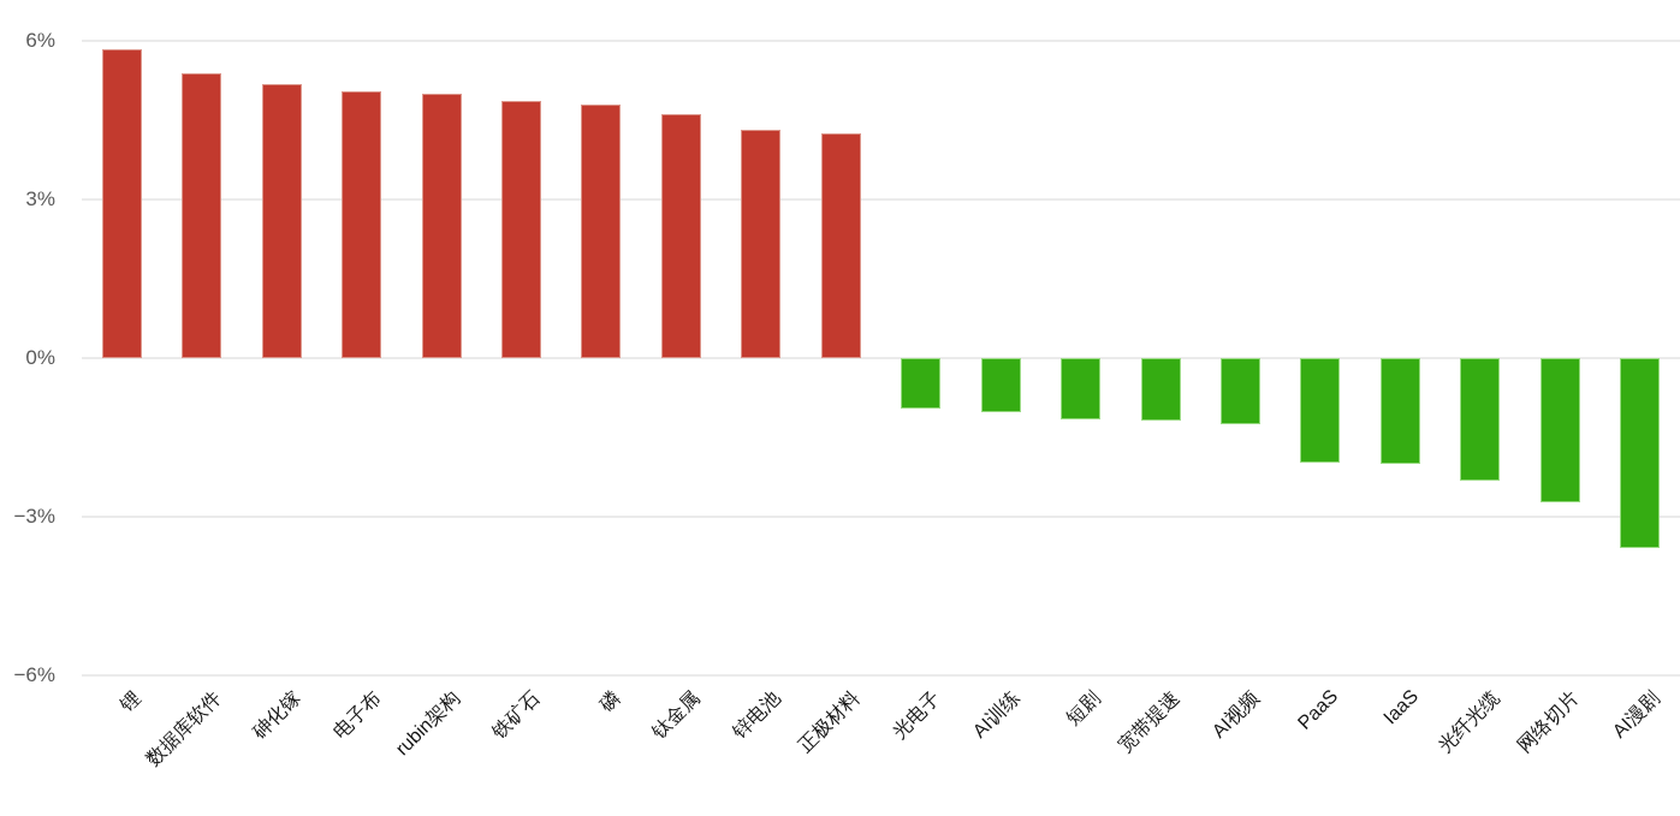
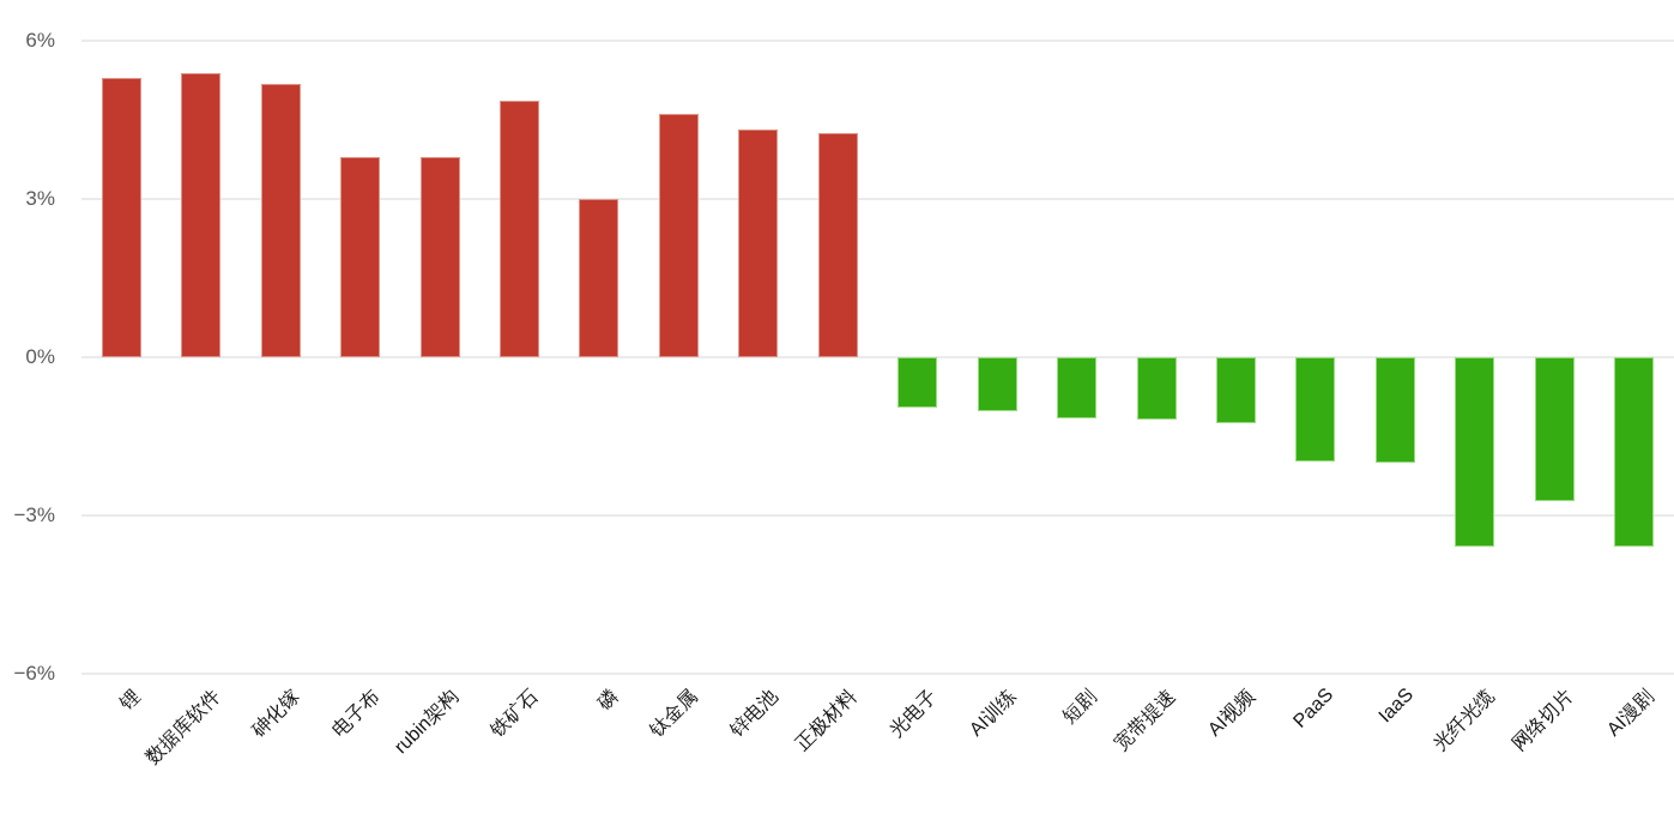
锂: 5.8% -> 5.3%
电子布: 5.0% -> 3.8%
rubin架构: 5.0% -> 3.8%
磷: 4.8% -> 3.0%
光纤光缆: -2.3% -> -3.6%
